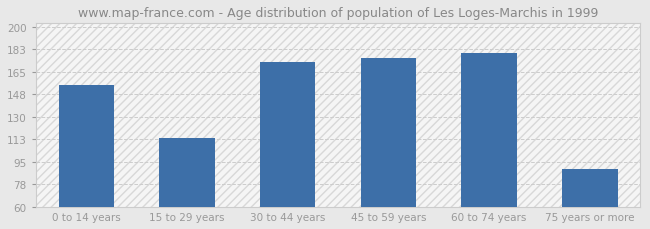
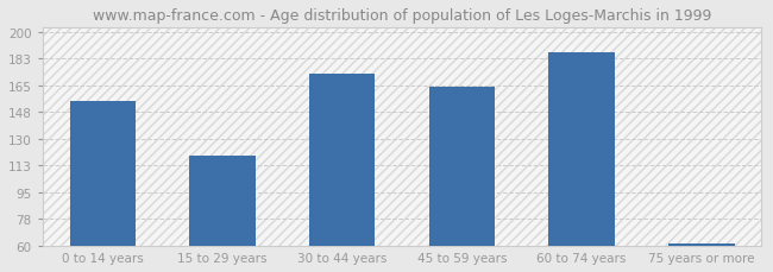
15 to 29 years: 114 -> 119
45 to 59 years: 176 -> 164
60 to 74 years: 180 -> 187
75 years or more: 90 -> 62
